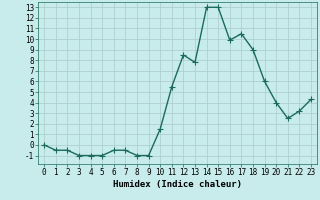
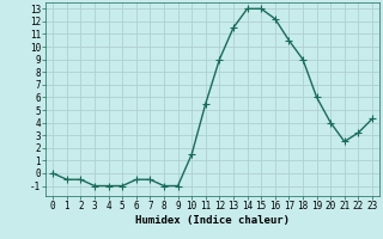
12: 8.5 -> 9.0
13: 7.8 -> 11.5
16: 9.9 -> 12.2
